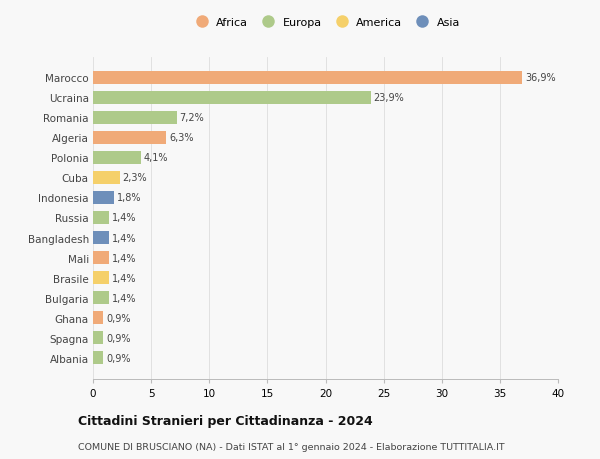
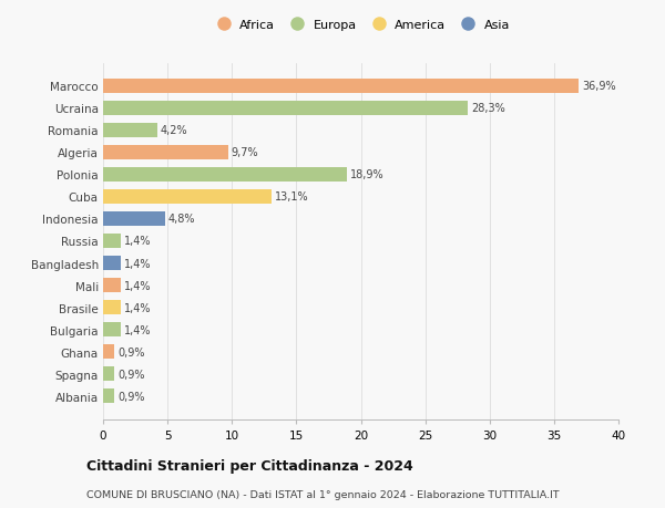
Ucraina: 23,9% -> 28,3%
Romania: 7,2% -> 4,2%
Algeria: 6,3% -> 9,7%
Polonia: 4,1% -> 18,9%
Cuba: 2,3% -> 13,1%
Indonesia: 1,8% -> 4,8%
